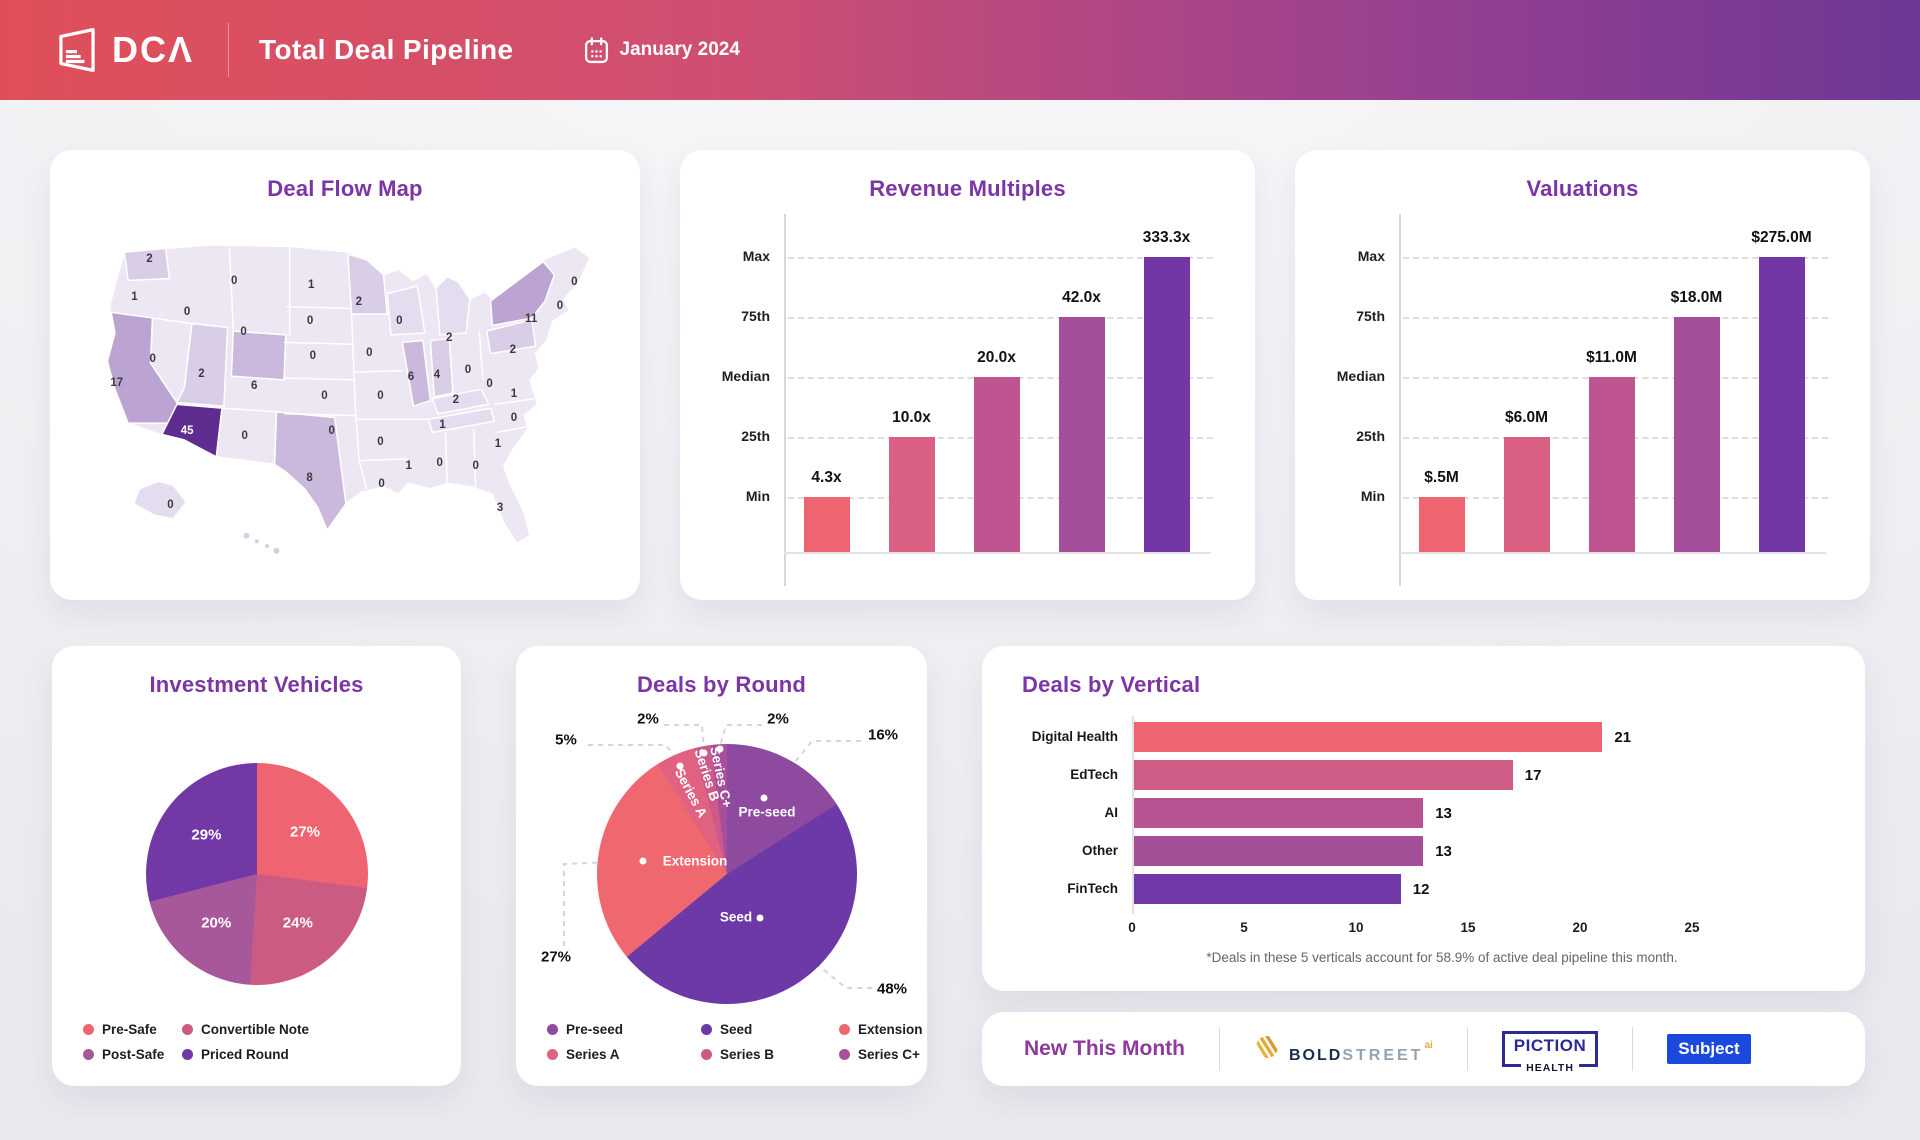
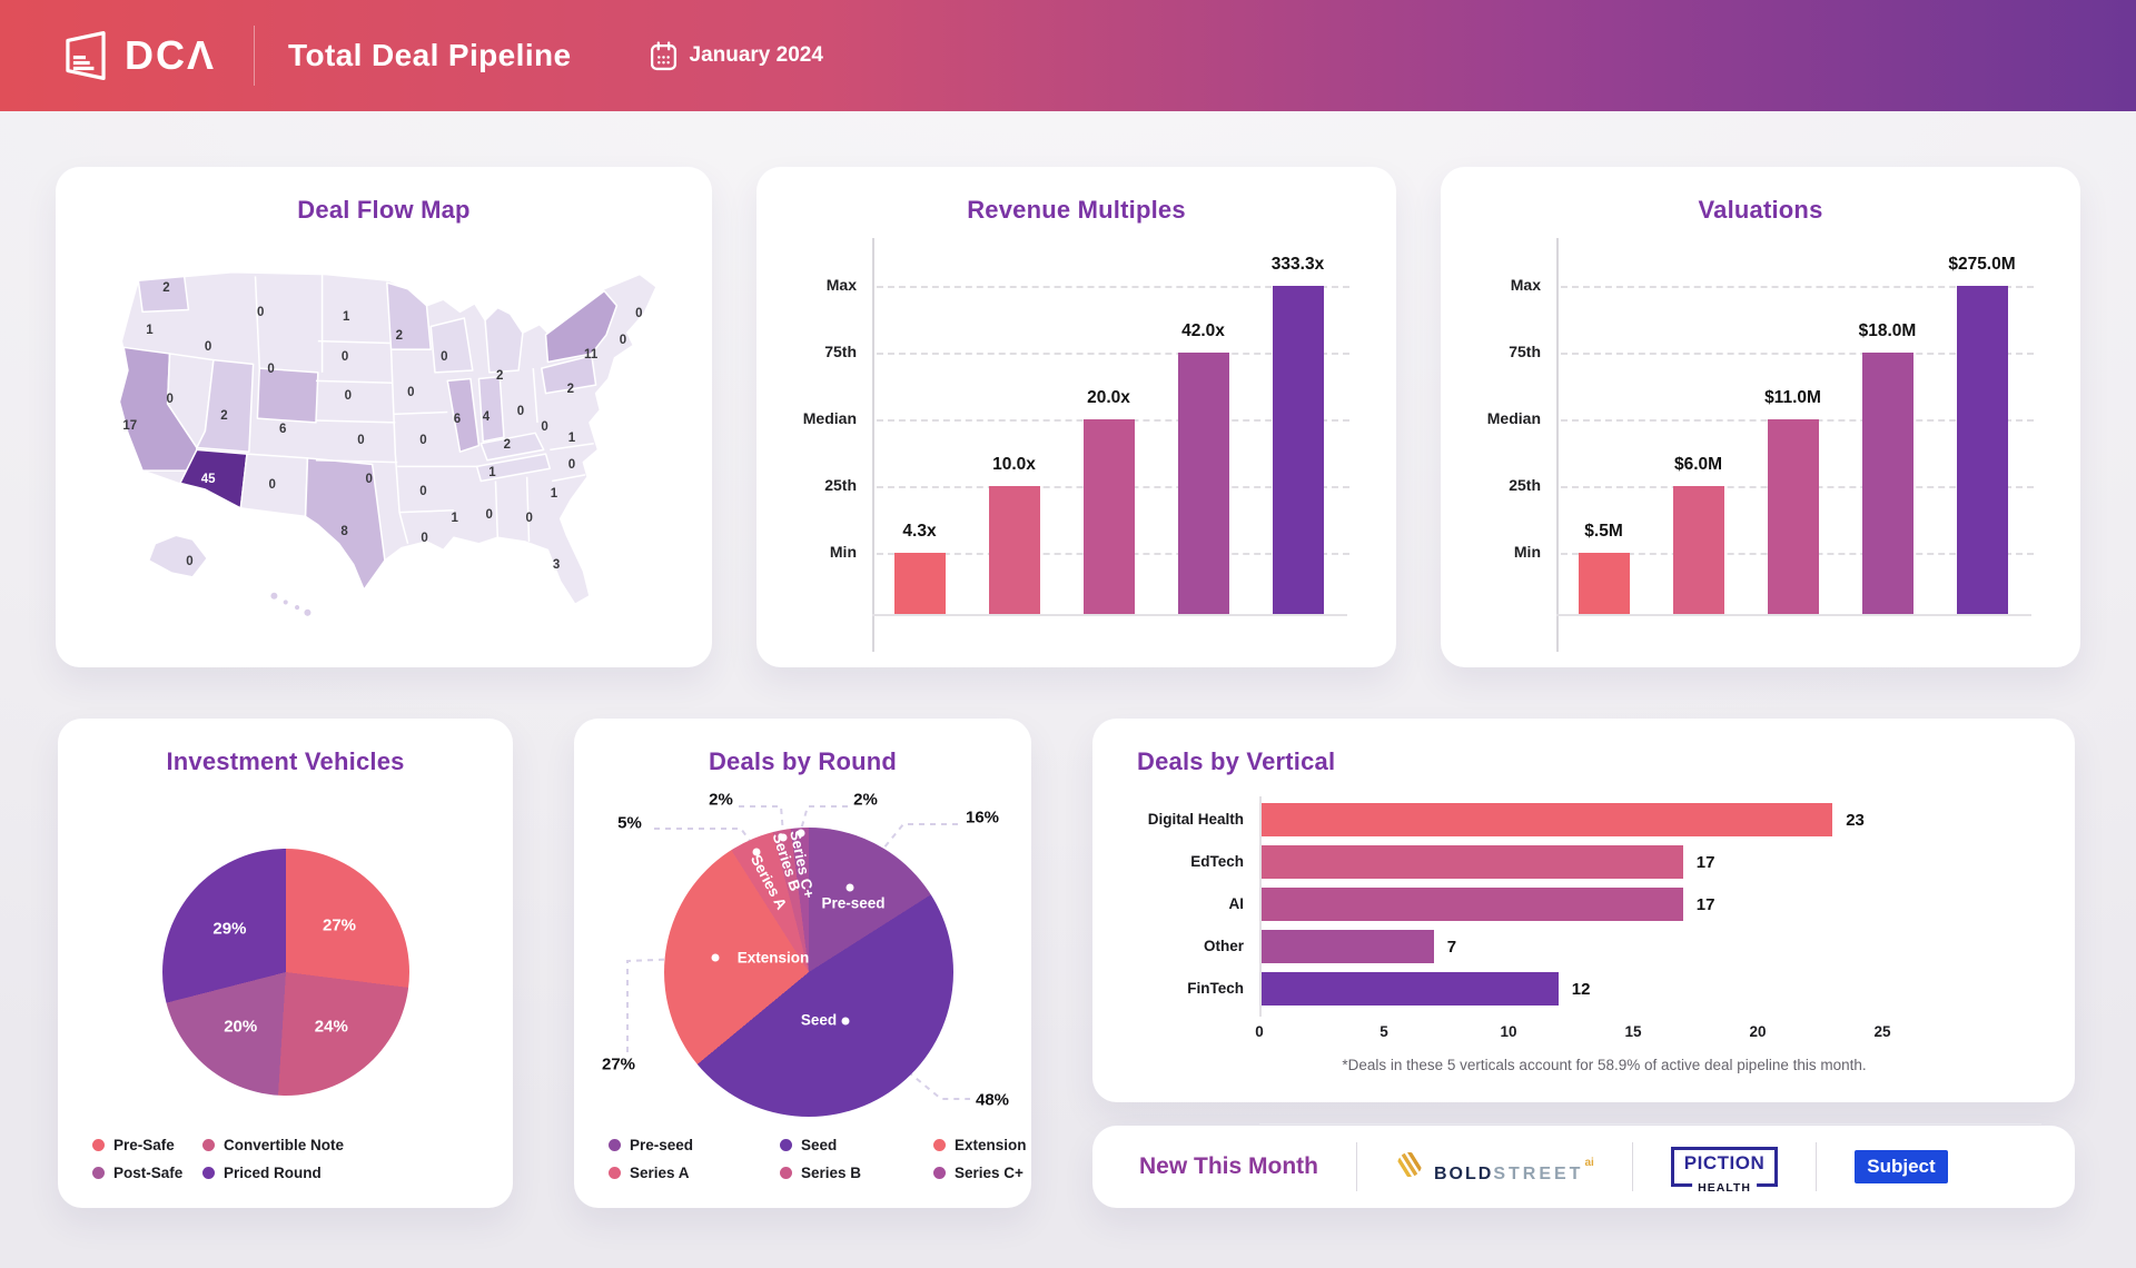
Deals by Vertical/Digital Health: 21 -> 23
Deals by Vertical/AI: 13 -> 17
Deals by Vertical/Other: 13 -> 7
